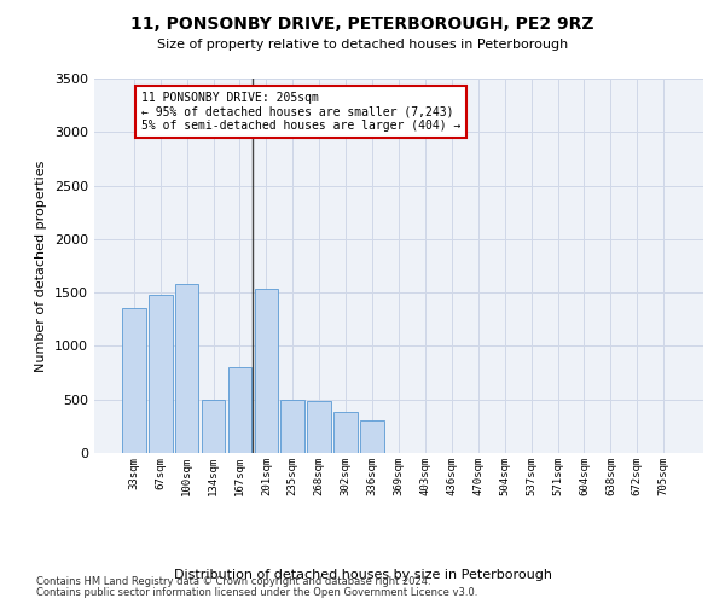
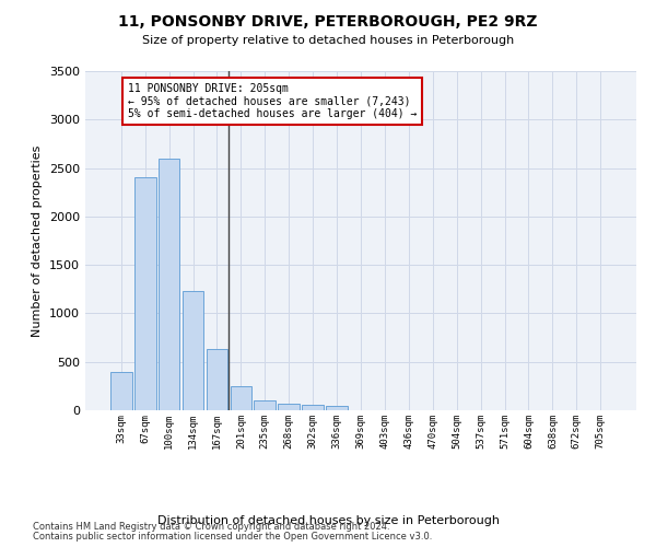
33sqm: 1360 -> 390
67sqm: 1480 -> 2400
100sqm: 1580 -> 2600
134sqm: 500 -> 1230
167sqm: 800 -> 630
201sqm: 1540 -> 250
235sqm: 500 -> 100
268sqm: 480 -> 60
302sqm: 380 -> 60
336sqm: 300 -> 40
